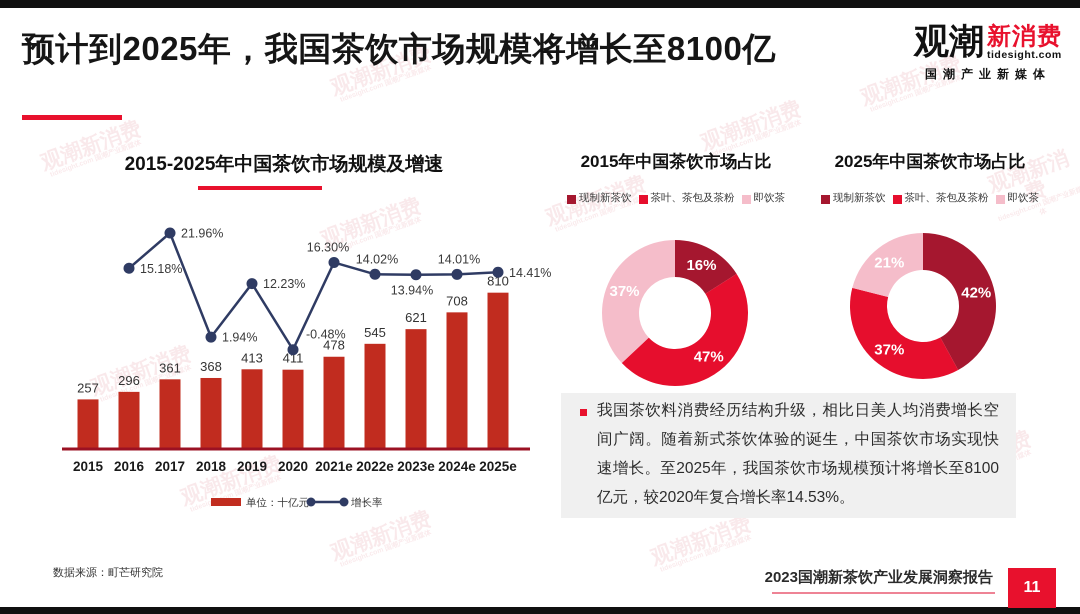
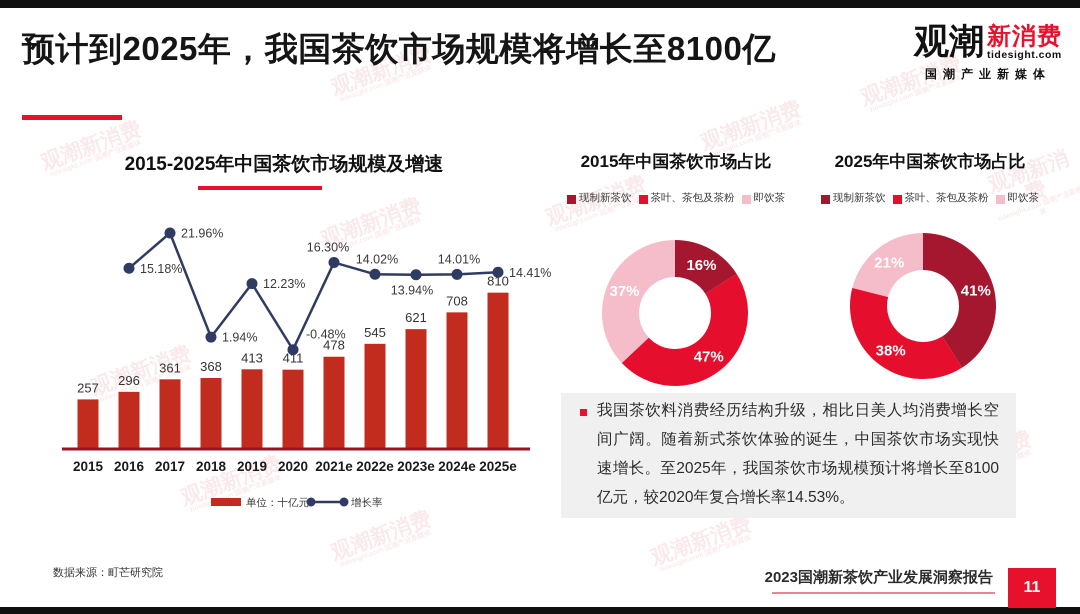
2025年中国茶饮市场占比/现制新茶饮: 42% -> 41%
2025年中国茶饮市场占比/茶叶、茶包及茶粉: 37% -> 38%
